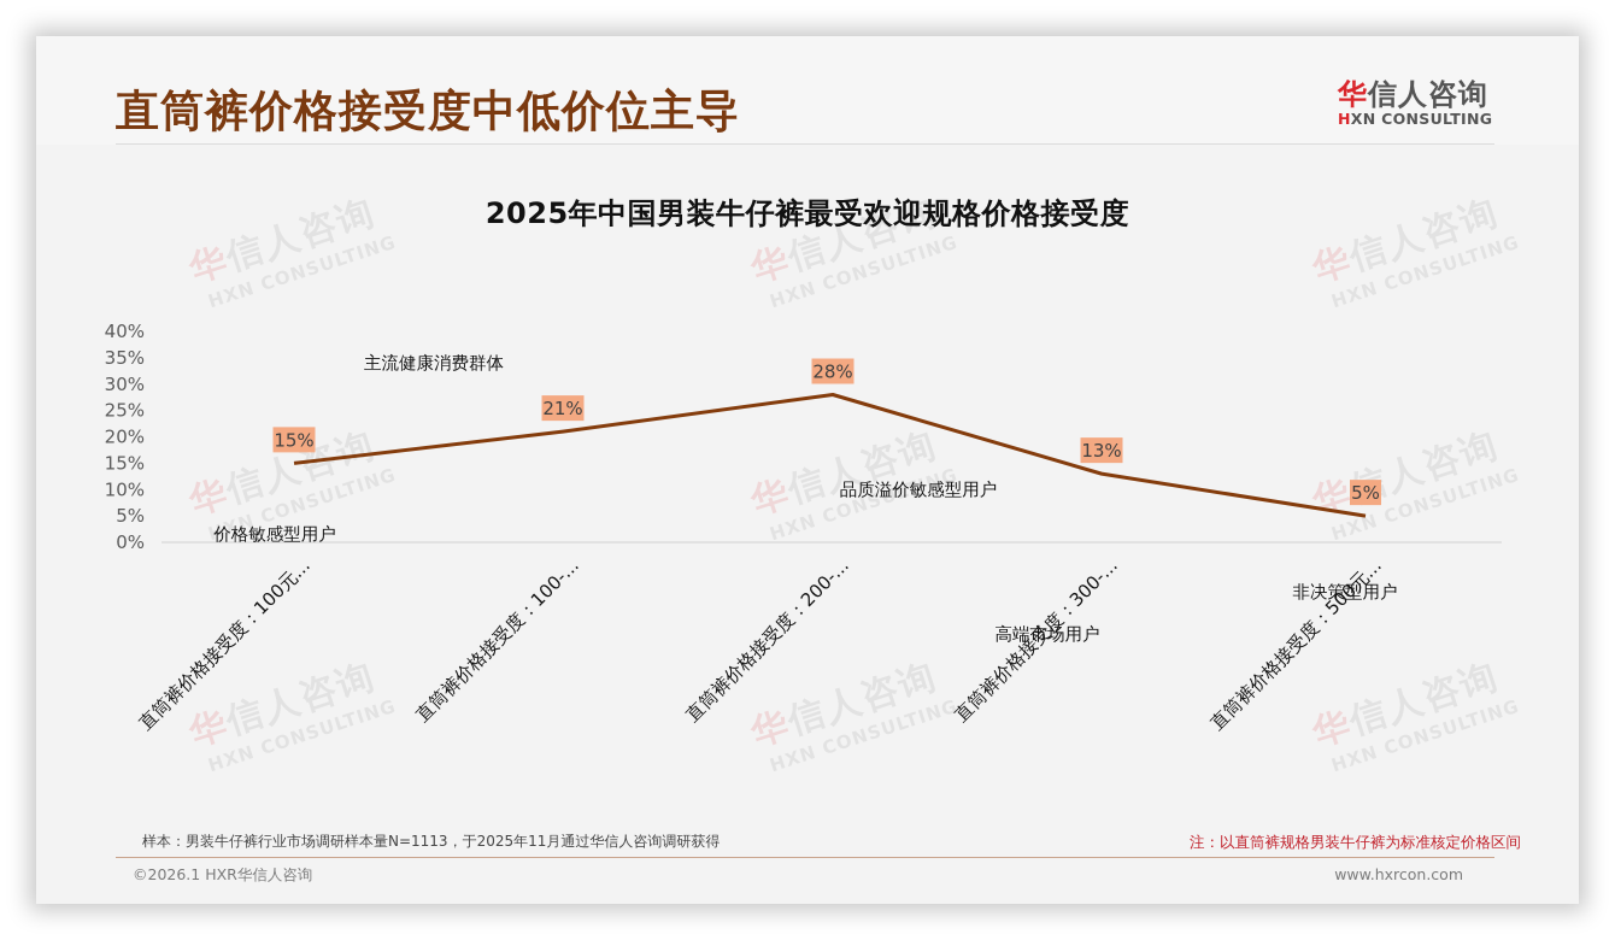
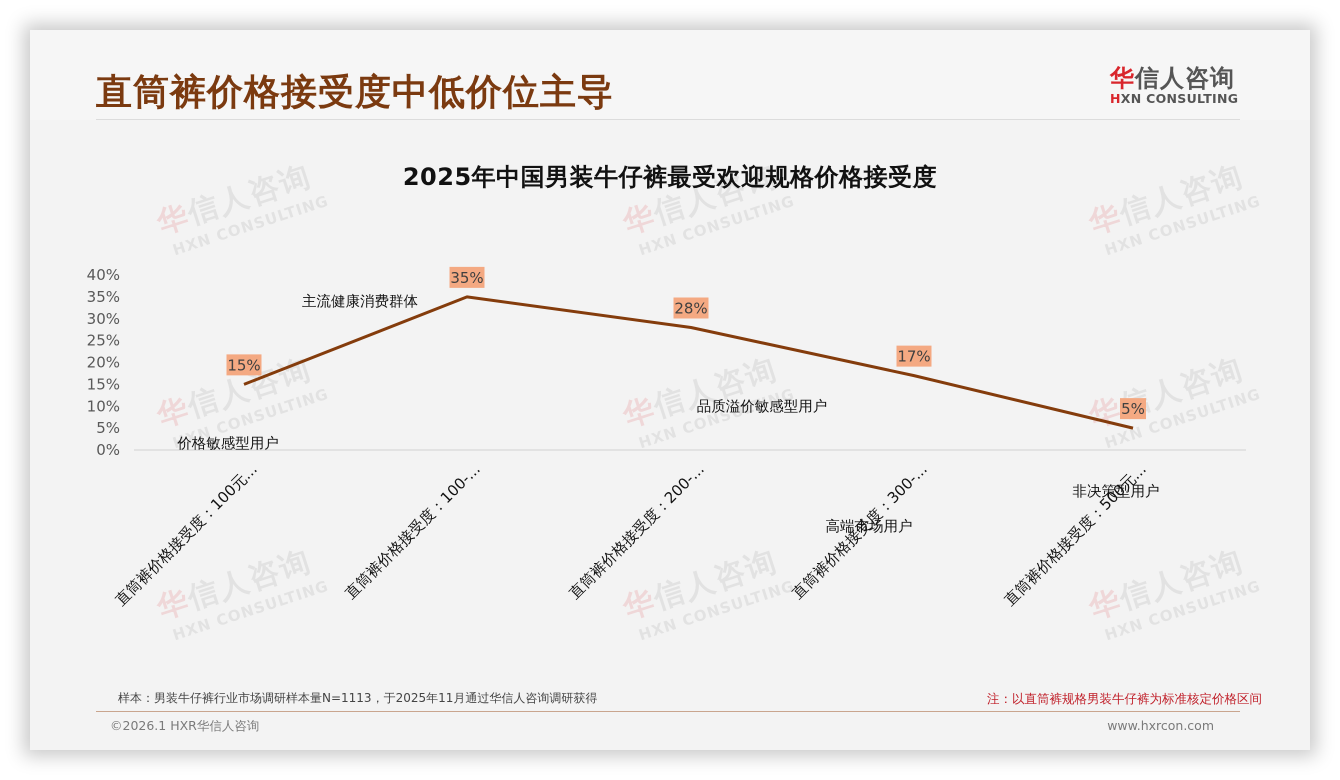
直筒裤价格接受度：100-...: 21% -> 35%
直筒裤价格接受度：300-...: 13% -> 17%
